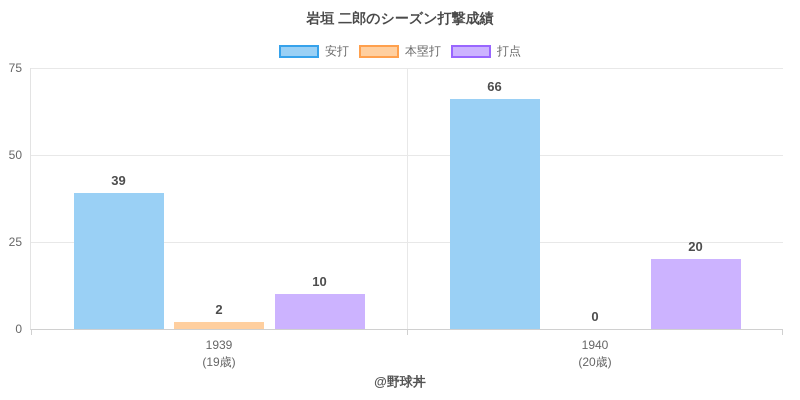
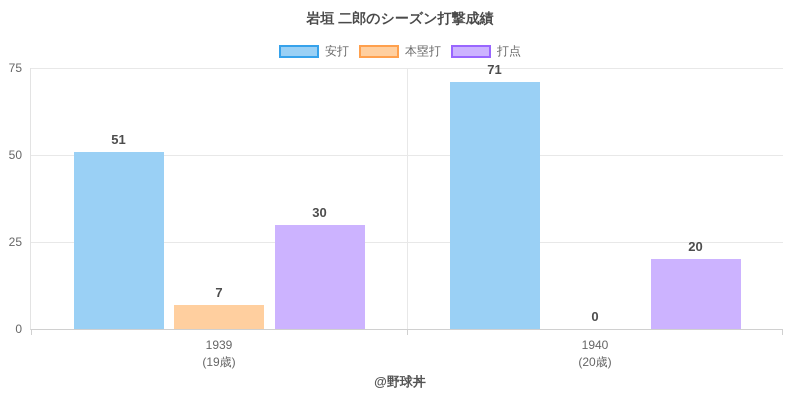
安打/1939: 39 -> 51
本塁打/1939: 2 -> 7
打点/1939: 10 -> 30
安打/1940: 66 -> 71
